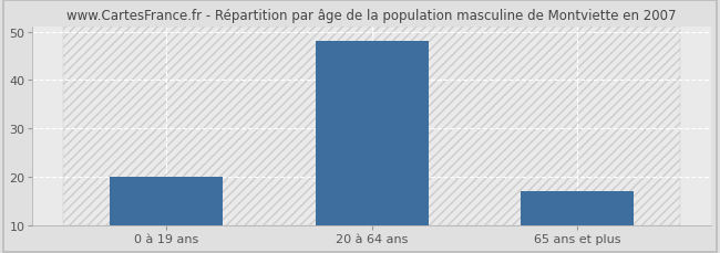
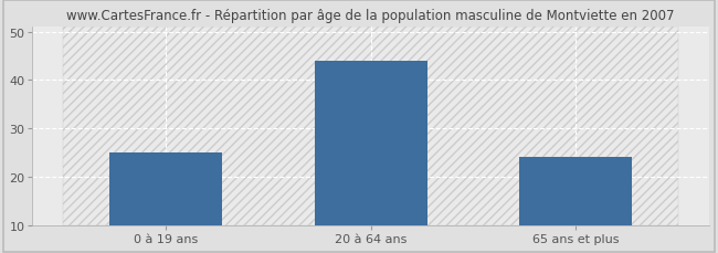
0 à 19 ans: 20 -> 25
20 à 64 ans: 48 -> 44
65 ans et plus: 17 -> 24
